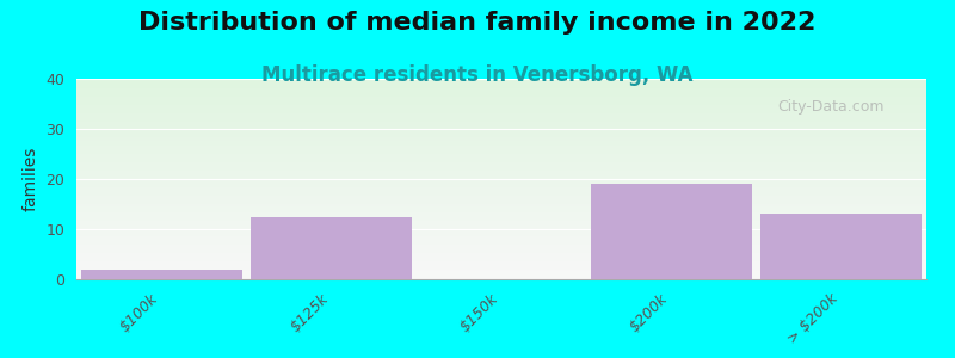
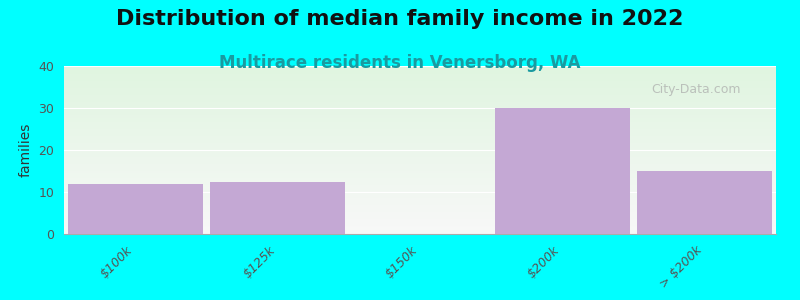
$100k: 2.0 -> 12.0
$200k: 19.0 -> 30.0
> $200k: 13.0 -> 15.0
